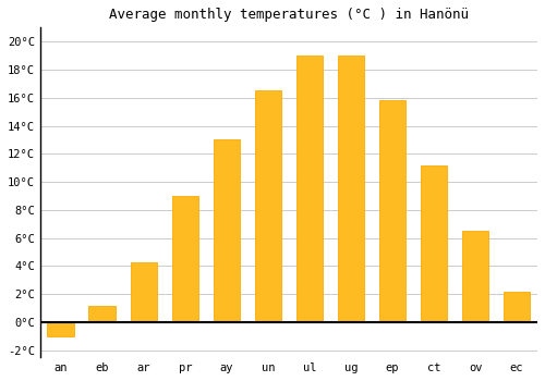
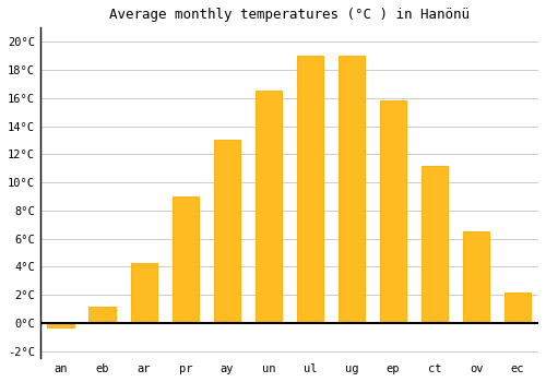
an: -1.0°C -> -0.3°C
